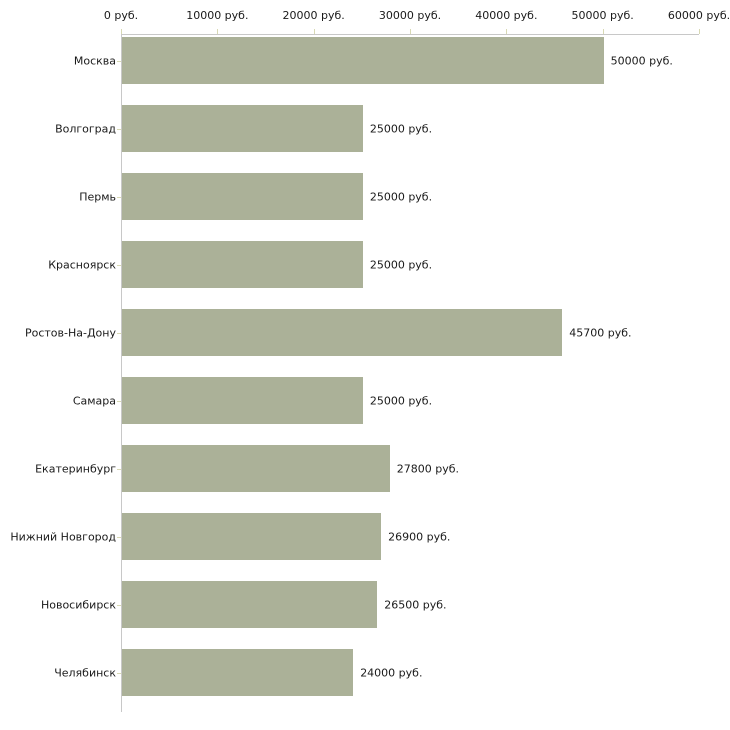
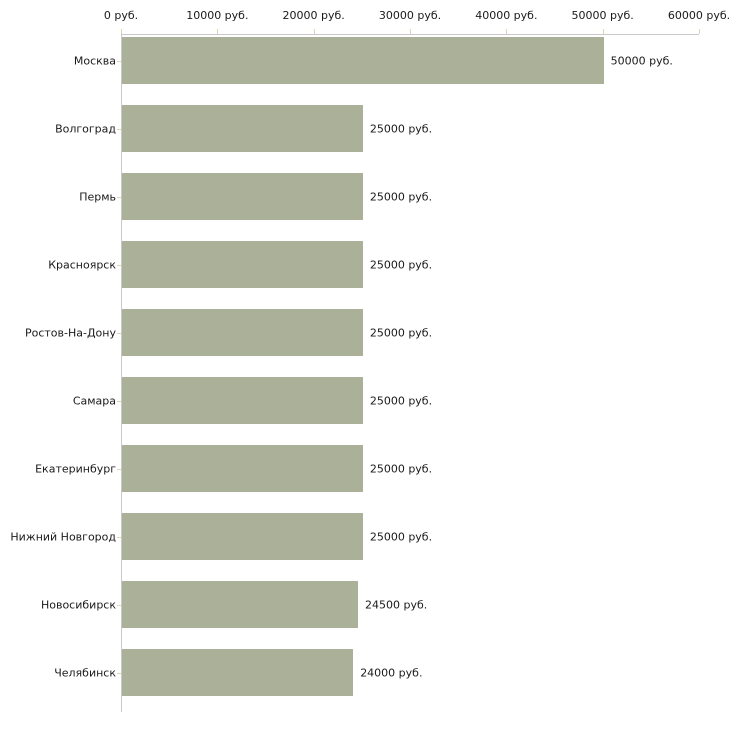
Ростов-На-Дону: 45700 -> 25000
Екатеринбург: 27800 -> 25000
Нижний Новгород: 26900 -> 25000
Новосибирск: 26500 -> 24500
